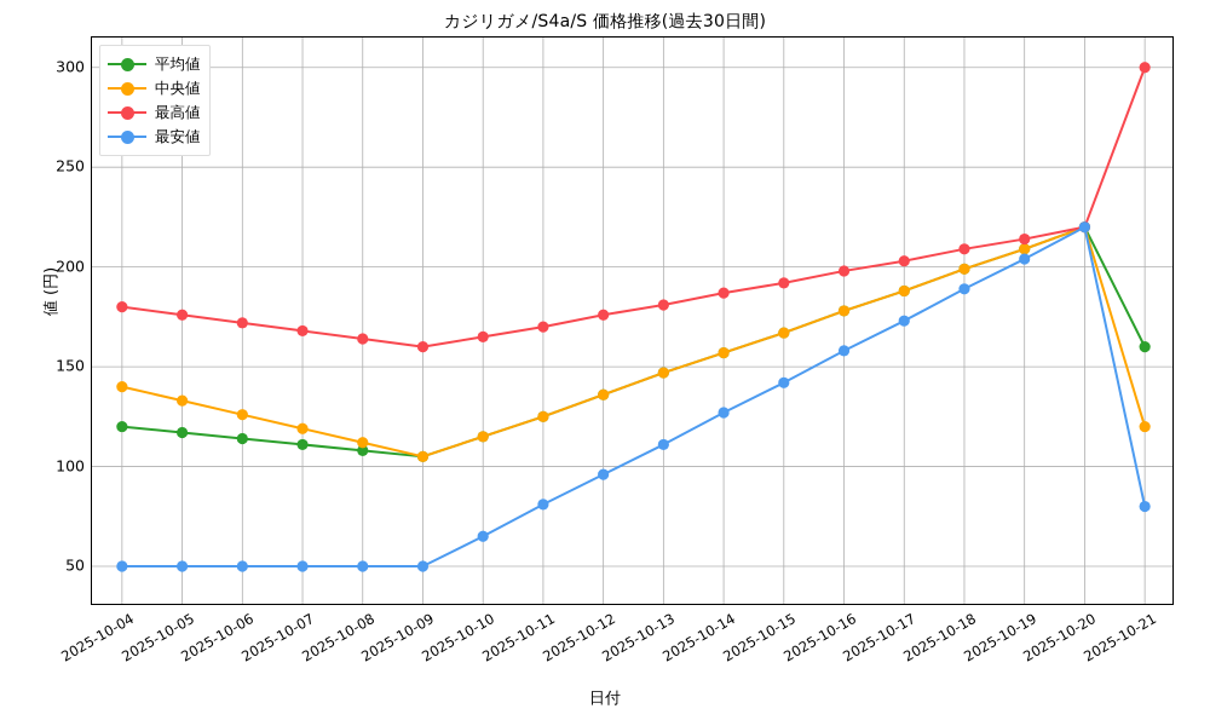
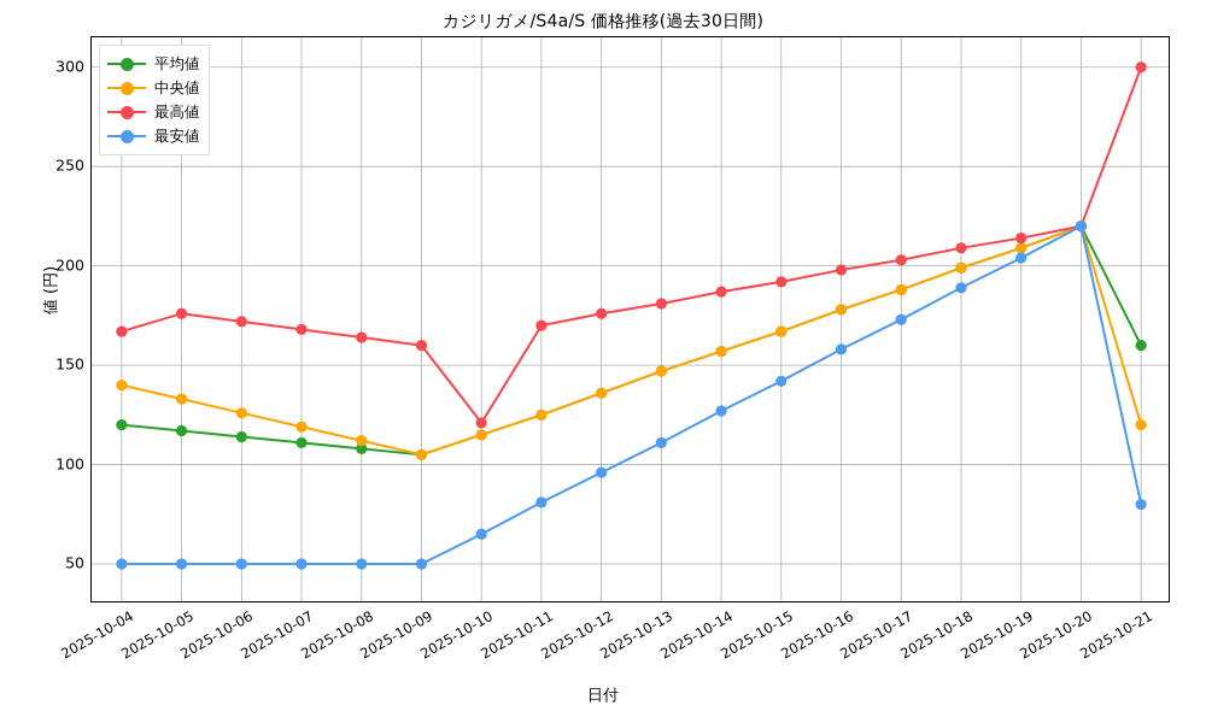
最高値/2025-10-04: 180 -> 167
最高値/2025-10-10: 165 -> 121
